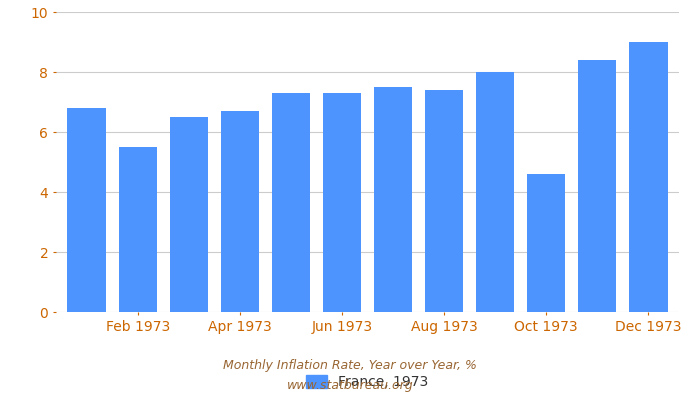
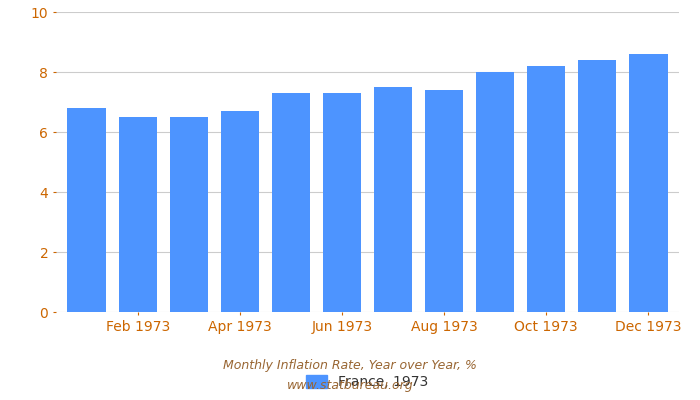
Feb 1973: 5.5 -> 6.5
Oct 1973: 4.6 -> 8.2
Dec 1973: 9.0 -> 8.6
